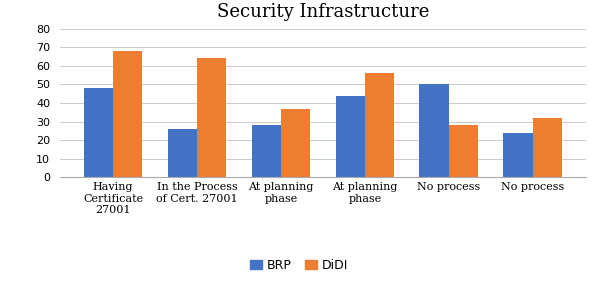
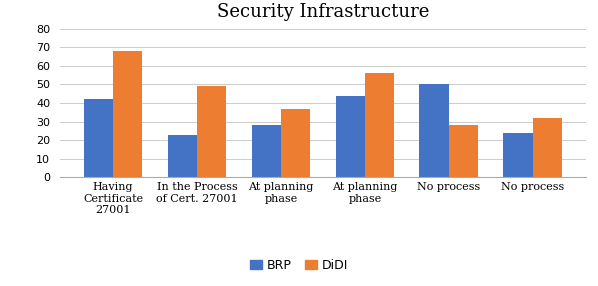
BRP/Having Certificate 27001: 48 -> 42
BRP/In the Process of Cert. 27001: 26 -> 23
DiDI/In the Process of Cert. 27001: 64 -> 49
